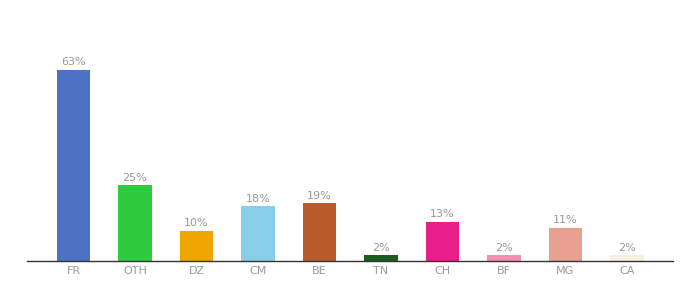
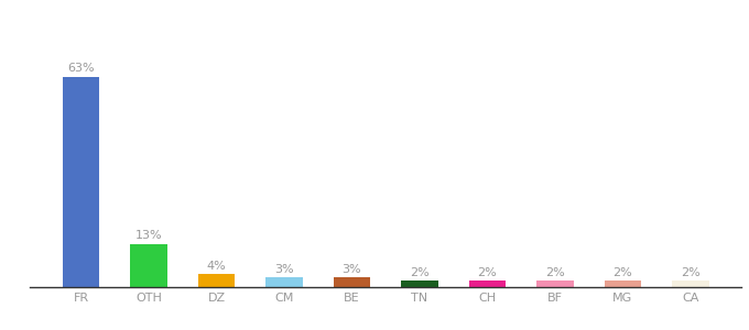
OTH: 25% -> 13%
DZ: 10% -> 4%
CM: 18% -> 3%
BE: 19% -> 3%
CH: 13% -> 2%
MG: 11% -> 2%
